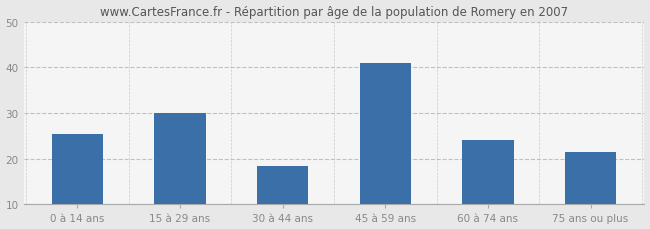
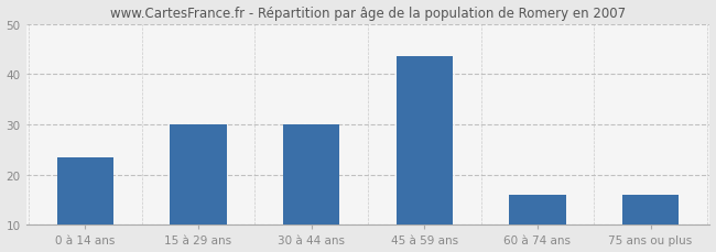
0 à 14 ans: 25.5 -> 23.5
30 à 44 ans: 18.5 -> 30.0
45 à 59 ans: 41.0 -> 43.5
60 à 74 ans: 24.0 -> 16.0
75 ans ou plus: 21.5 -> 16.0
